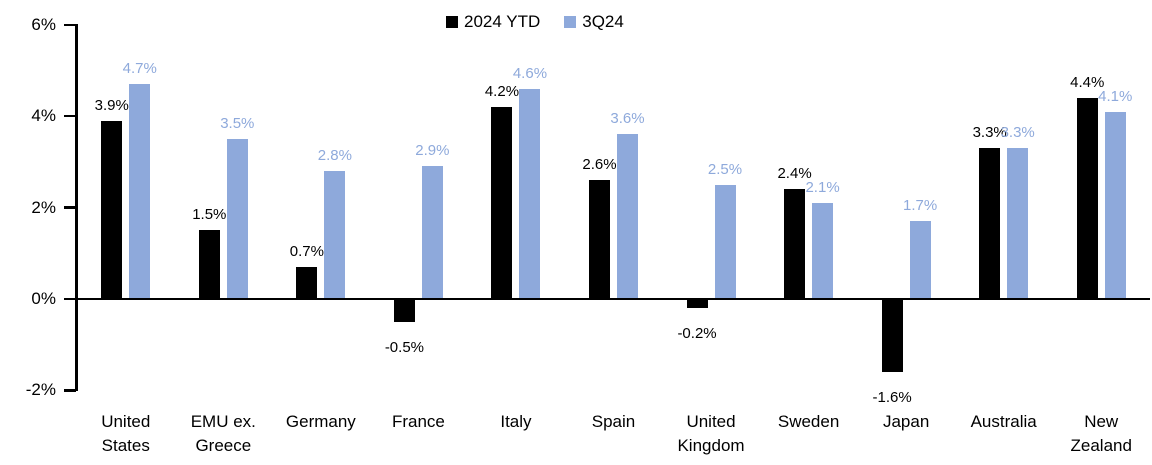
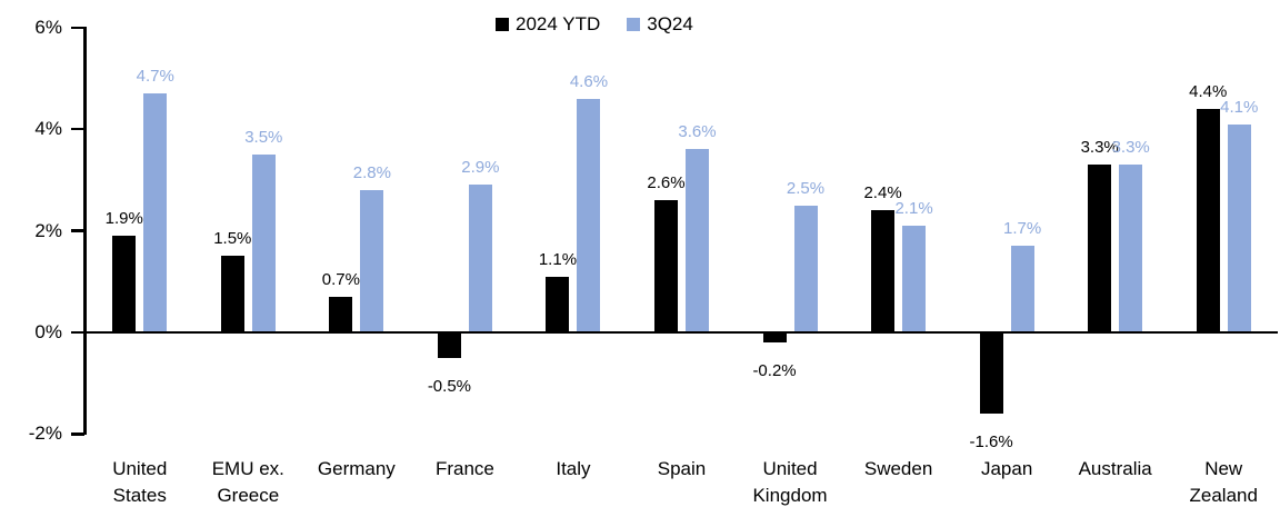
2024 YTD/United States: 3.9% -> 1.9%
2024 YTD/Italy: 4.2% -> 1.1%
